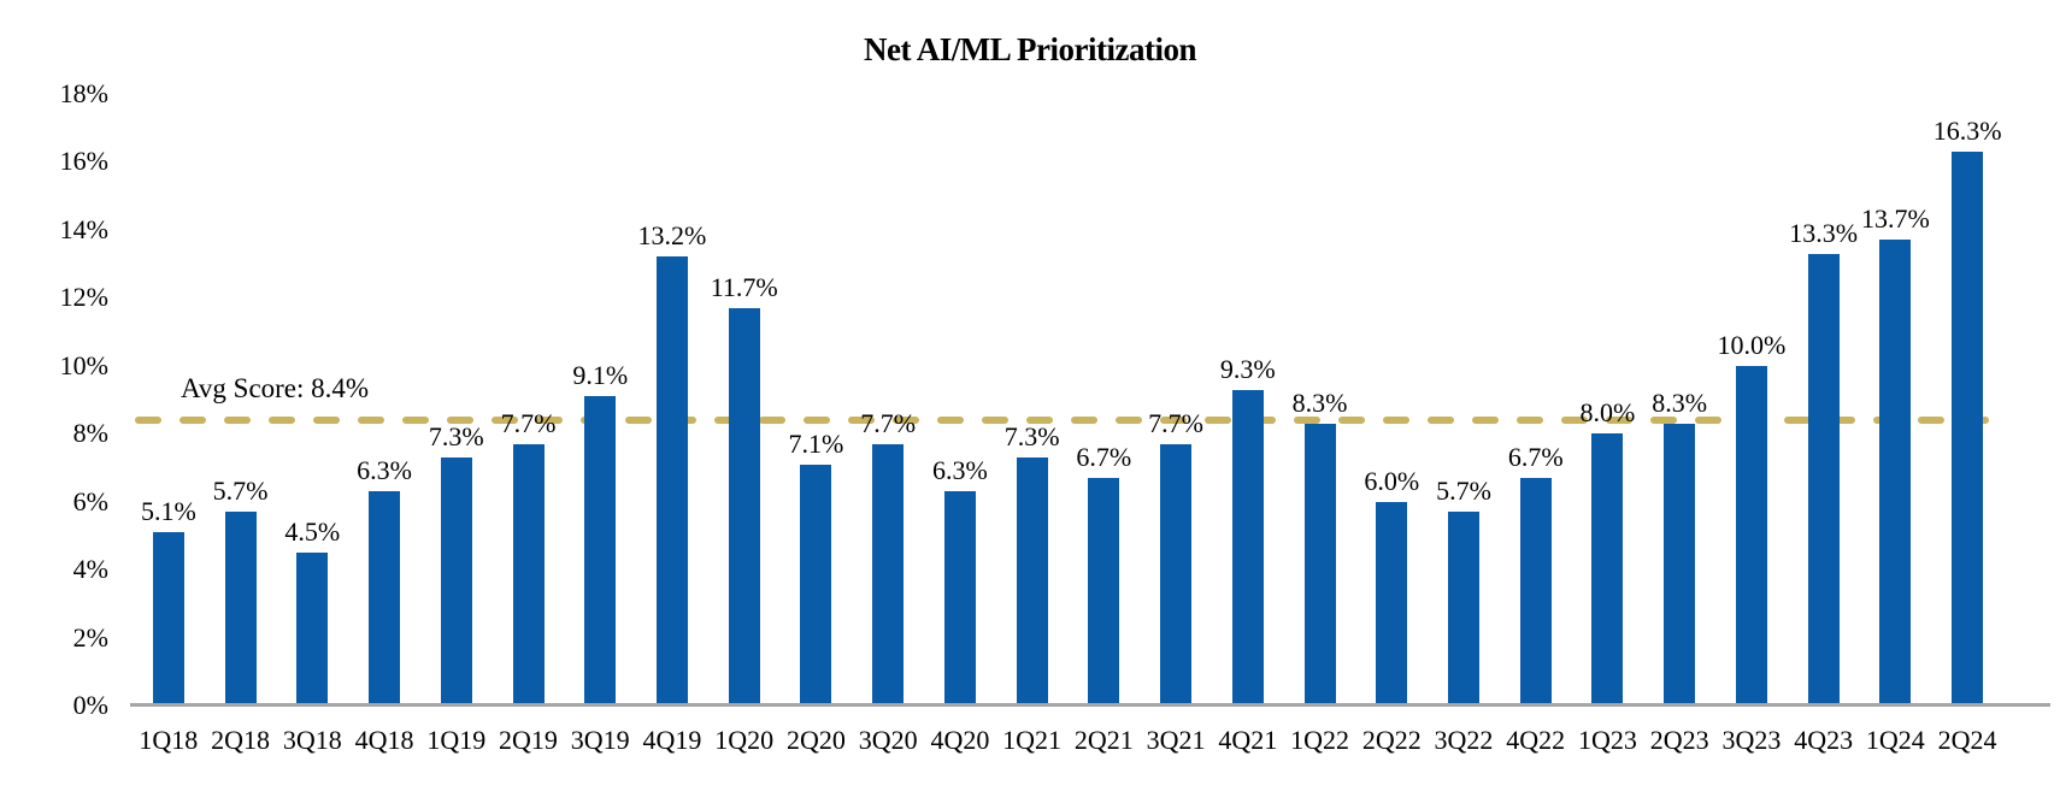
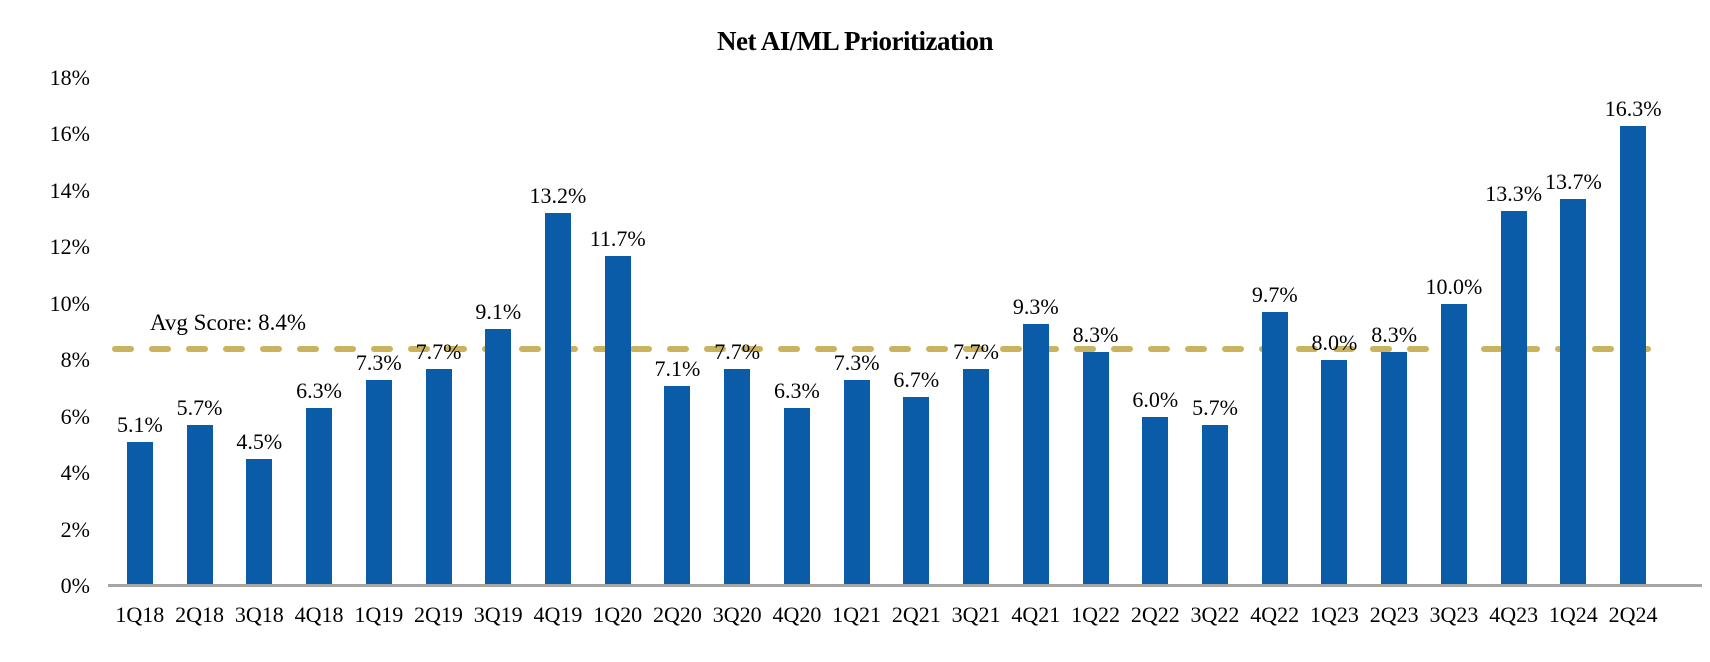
4Q22: 6.7% -> 9.7%
